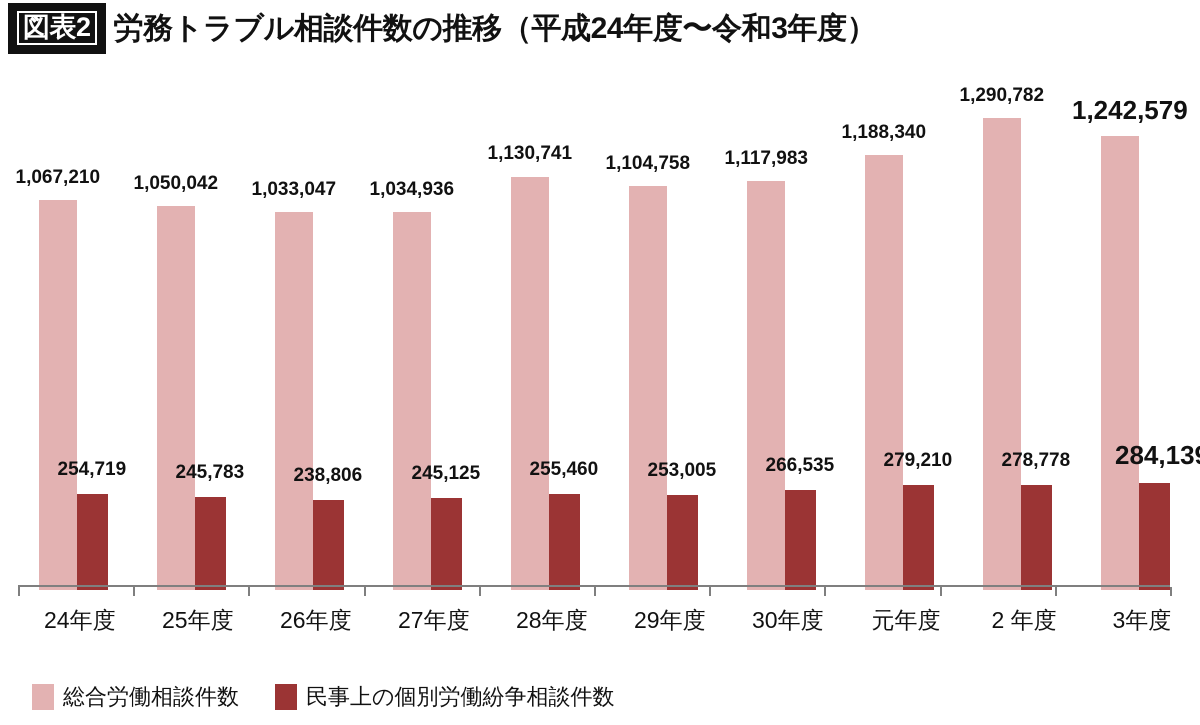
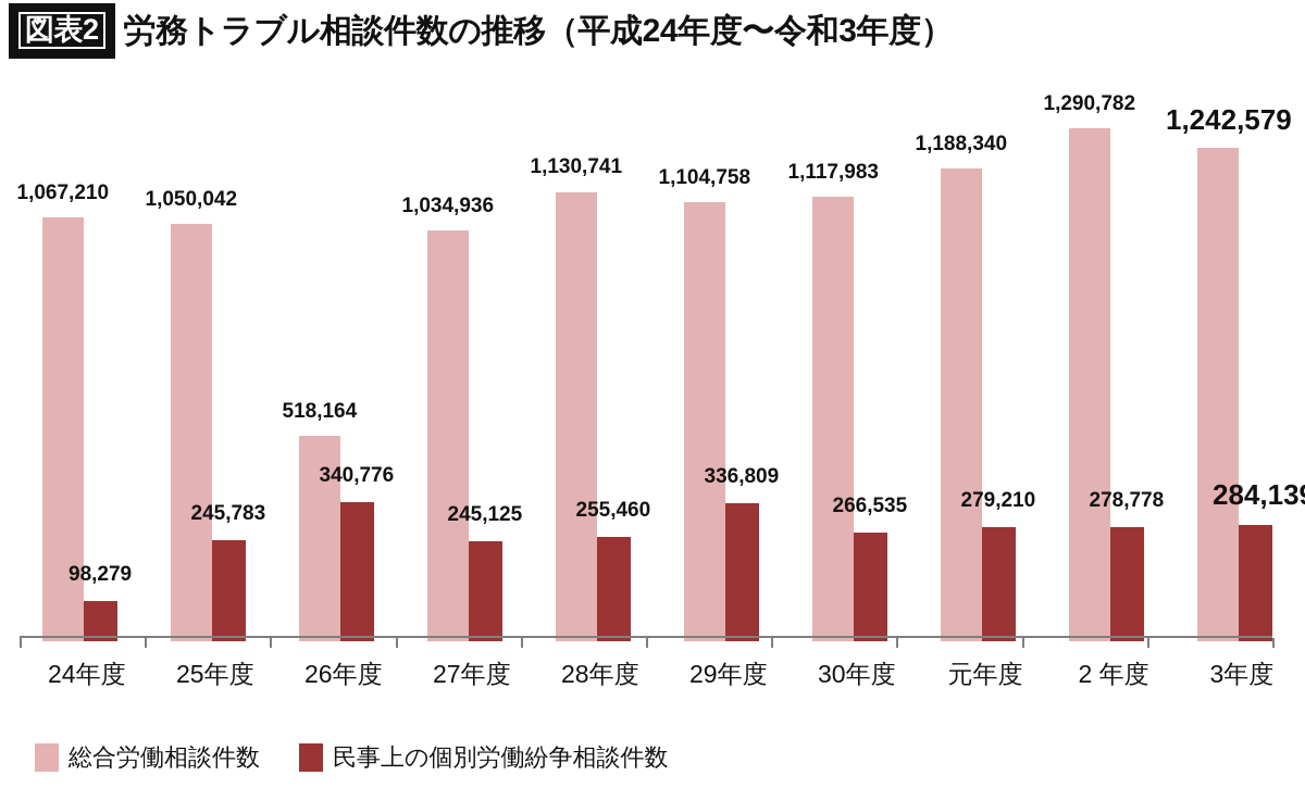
民事上の個別労働紛争相談件数/24年度: 254,719 -> 98,279
総合労働相談件数/26年度: 1,033,047 -> 518,164
民事上の個別労働紛争相談件数/26年度: 238,806 -> 340,776
民事上の個別労働紛争相談件数/29年度: 253,005 -> 336,809
